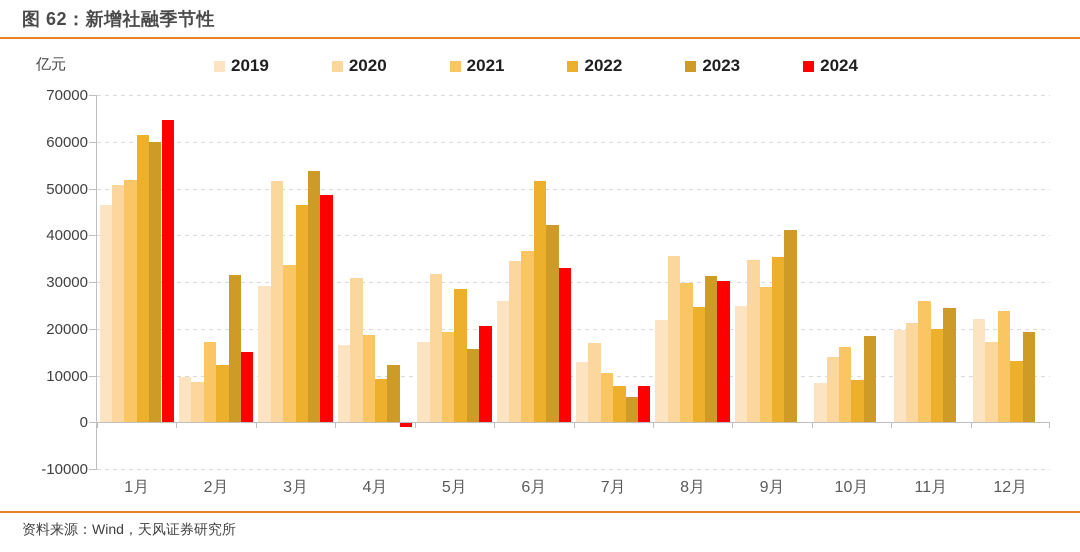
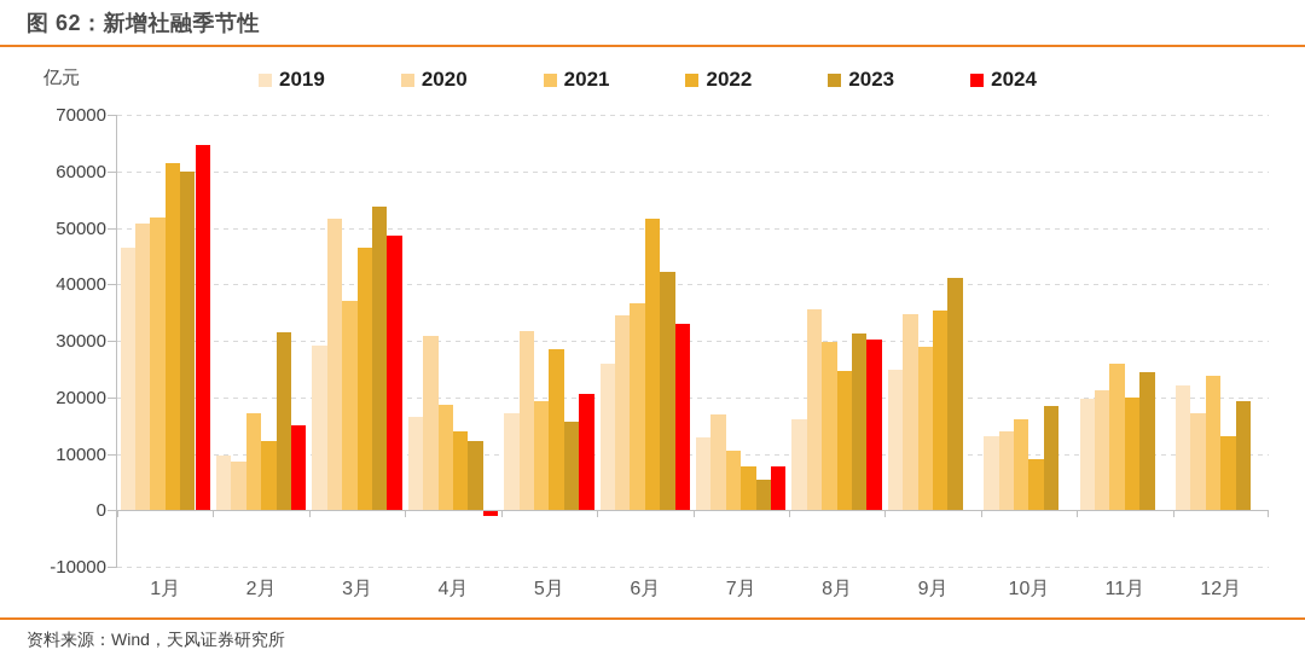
2021/3月: 34000 -> 37000
2022/4月: 9000 -> 14000
2019/8月: 22000 -> 16000
2019/10月: 8000 -> 13000
